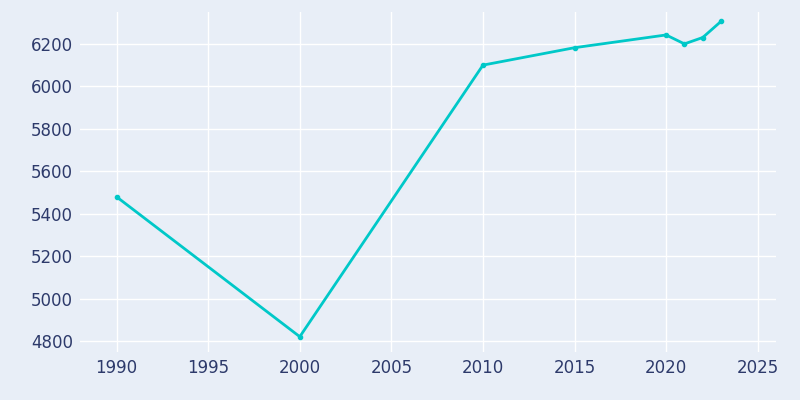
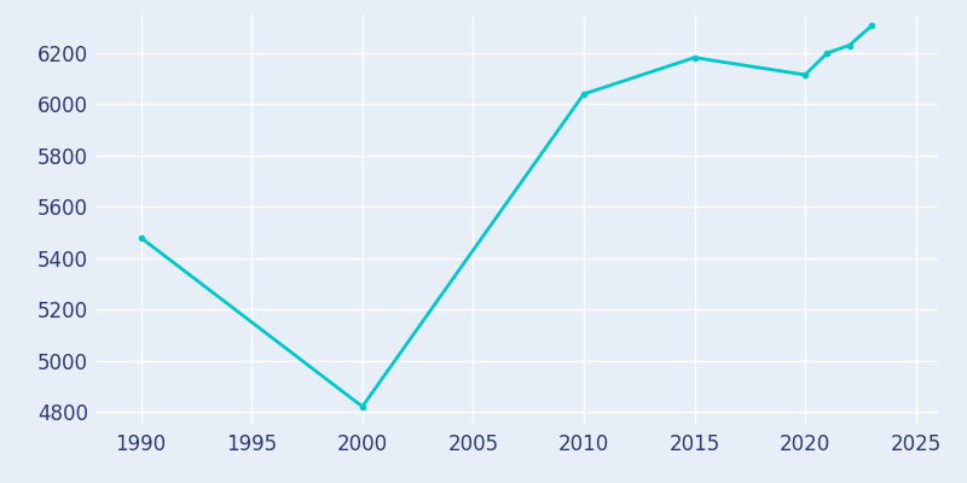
2010: 6100 -> 6040
2020: 6242 -> 6115
